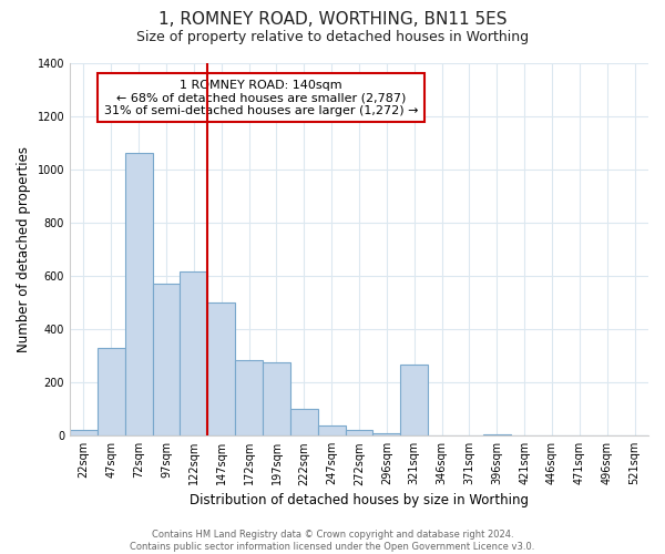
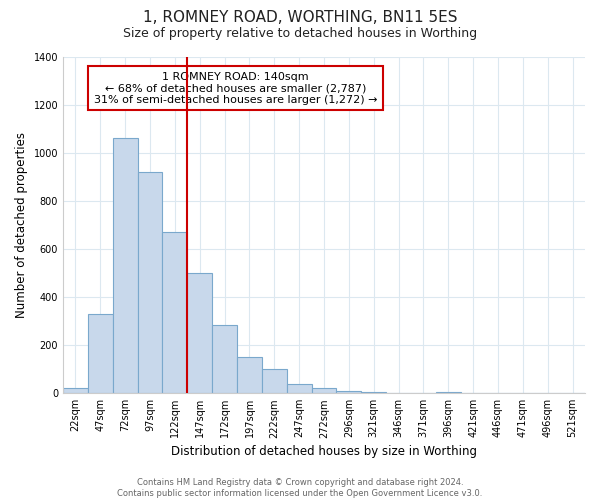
97sqm: 570 -> 920
122sqm: 615 -> 670
197sqm: 275 -> 150
321sqm: 265 -> 5
